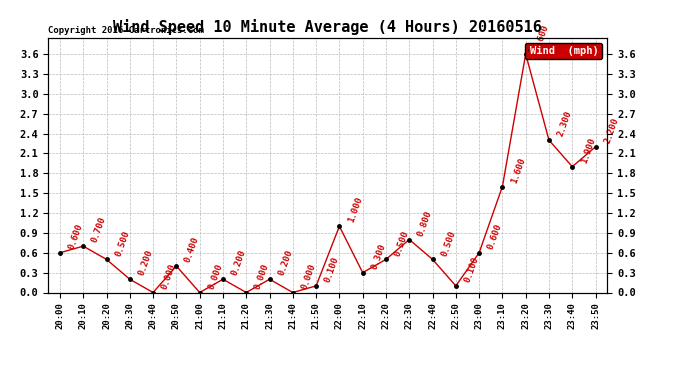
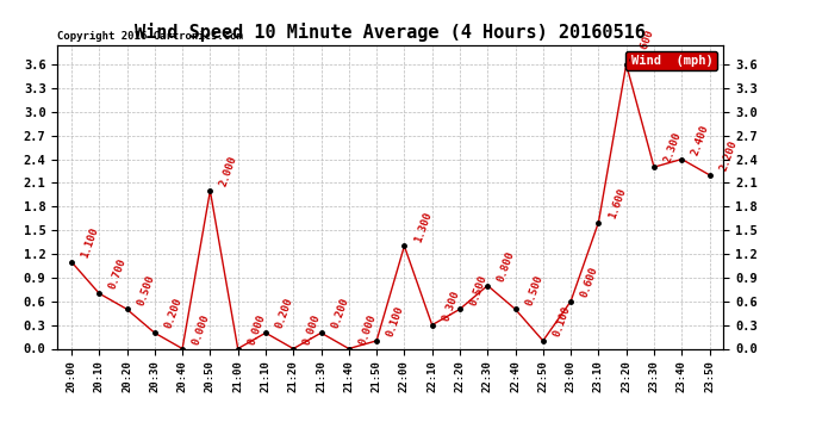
20:00: 0.600 -> 1.100
20:50: 0.400 -> 2.000
22:00: 1.000 -> 1.300
23:40: 1.900 -> 2.400
